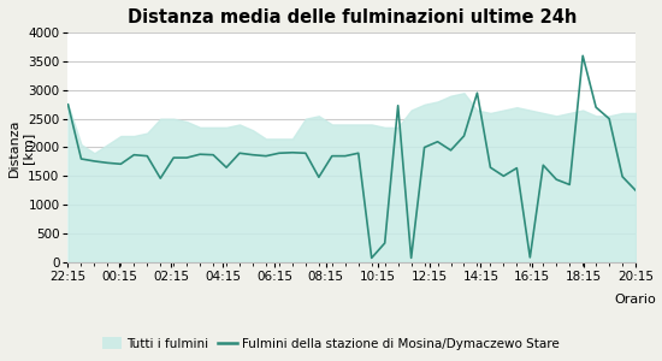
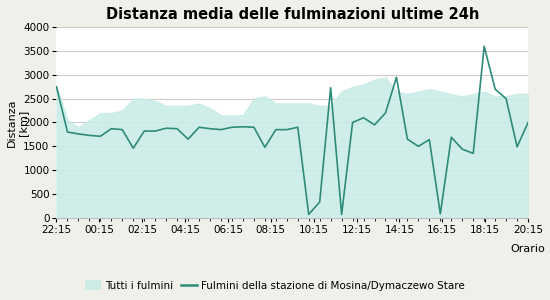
Fulmini della stazione di Mosina/Dymaczewo Stare/20:15: 1250 -> 2000
